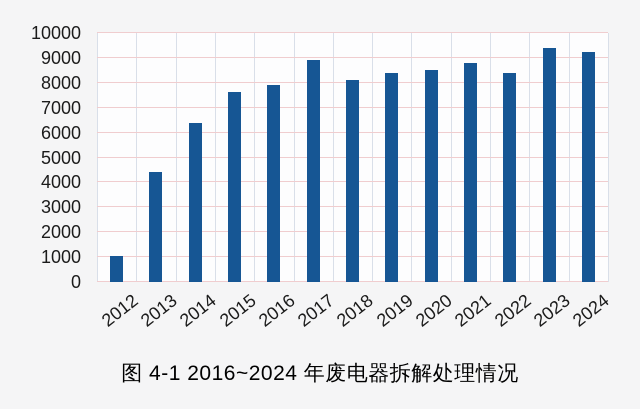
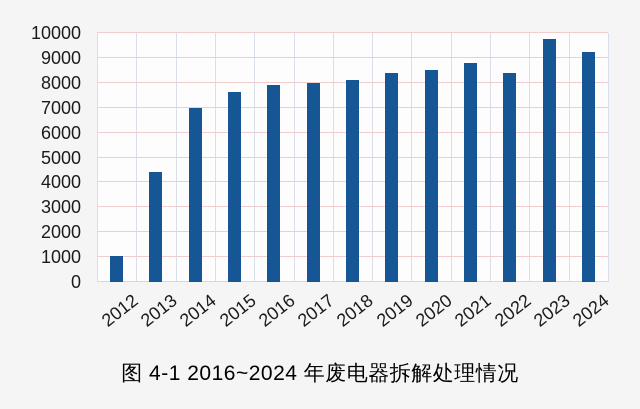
2014: 6400 -> 7000
2017: 8900 -> 8000
2023: 9400 -> 9800
